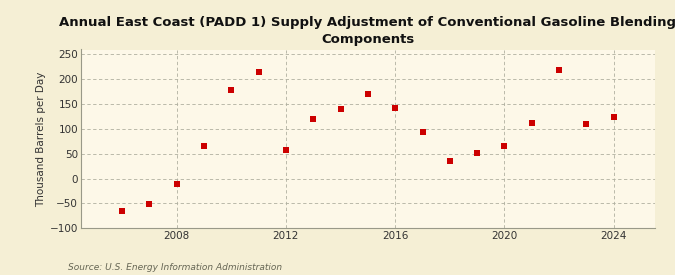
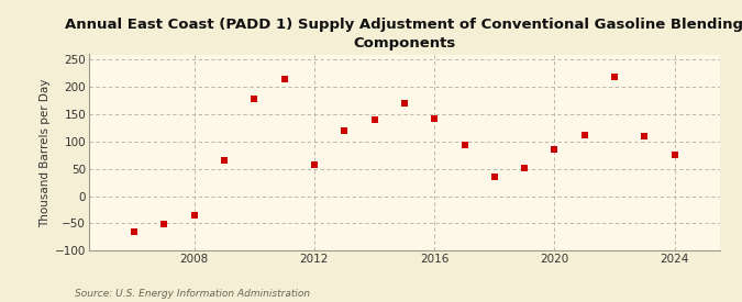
2008: -10 -> -35
2020: 65 -> 85
2024: 125 -> 75
